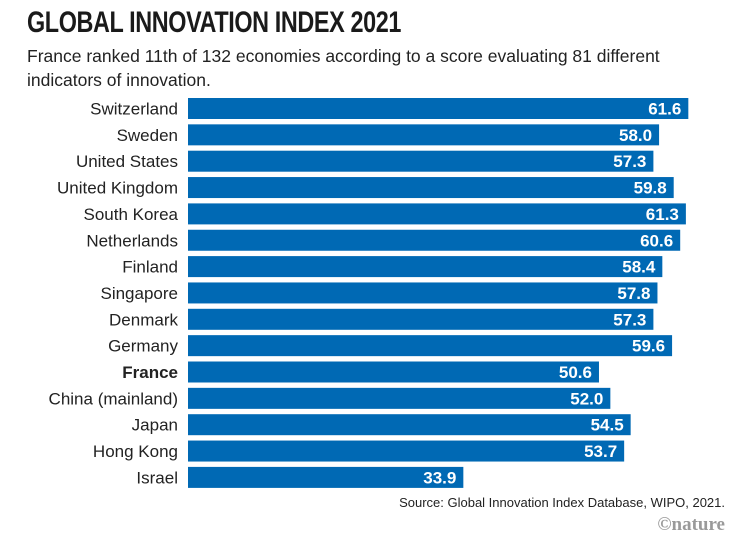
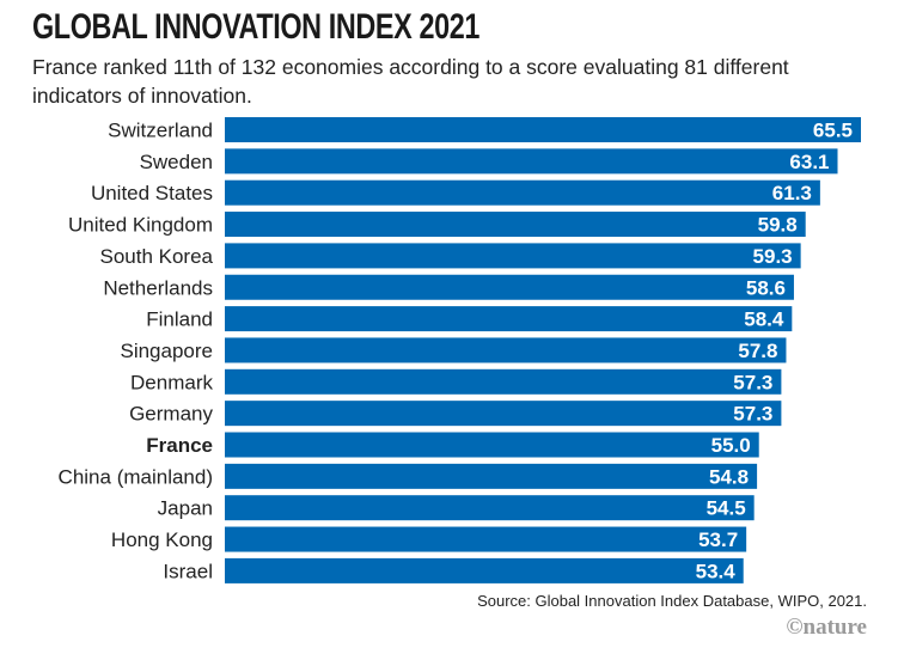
Switzerland: 61.6 -> 65.5
Sweden: 58.0 -> 63.1
United States: 57.3 -> 61.3
South Korea: 61.3 -> 59.3
Netherlands: 60.6 -> 58.6
Germany: 59.6 -> 57.3
France: 50.6 -> 55.0
China (mainland): 52.0 -> 54.8
Israel: 33.9 -> 53.4
